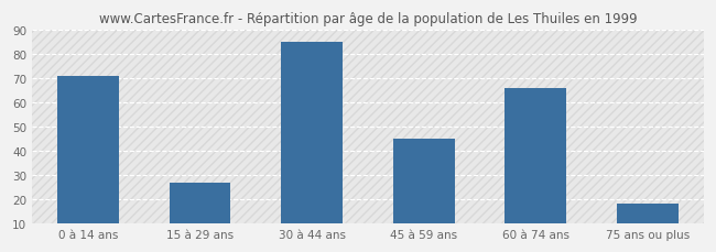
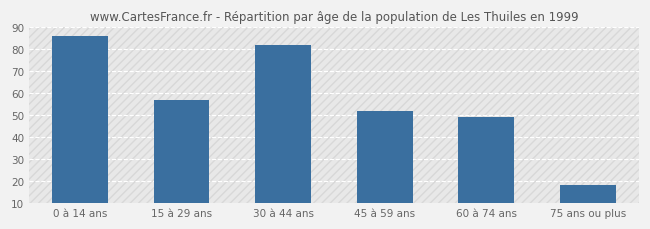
0 à 14 ans: 71 -> 86
15 à 29 ans: 27 -> 57
30 à 44 ans: 85 -> 82
45 à 59 ans: 45 -> 52
60 à 74 ans: 66 -> 49
